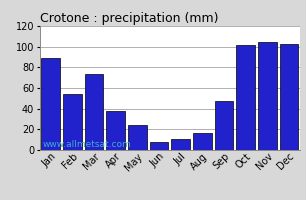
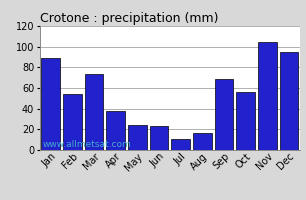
Jun: 8 -> 23
Sep: 47 -> 69
Oct: 102 -> 56
Dec: 103 -> 95
